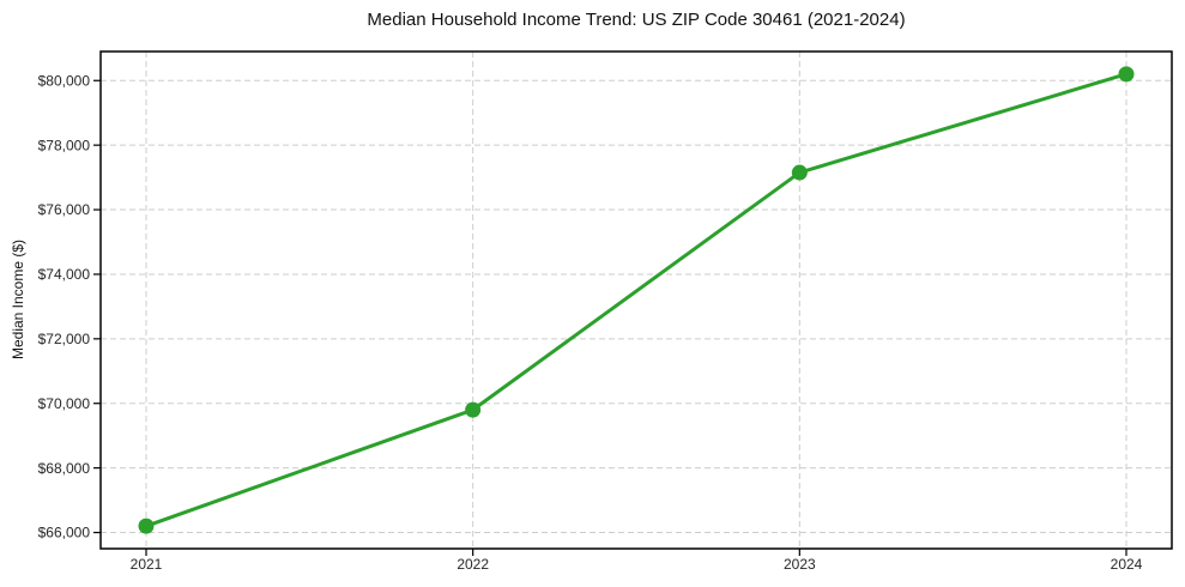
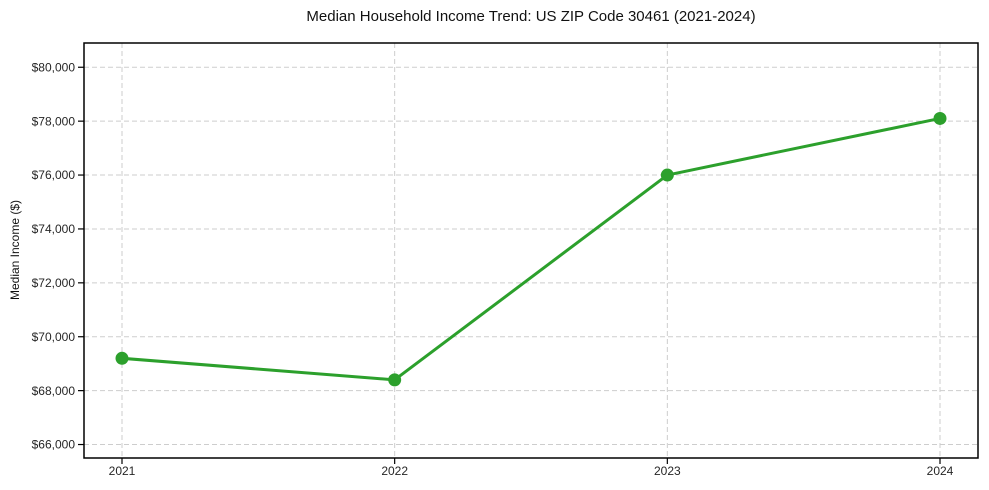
2021: $66200 -> $69200
2022: $69800 -> $68400
2023: $77200 -> $76000
2024: $80200 -> $78100
